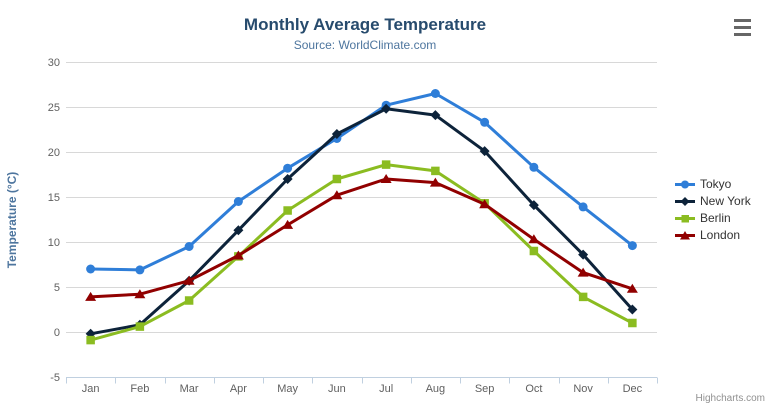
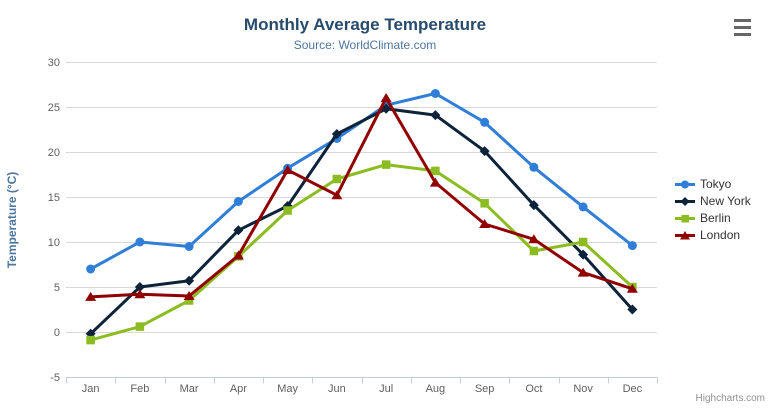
Tokyo/Feb: 7 -> 10
New York/Feb: 1 -> 5
London/Mar: 6 -> 4
New York/May: 17 -> 14
London/May: 12 -> 18
London/Jul: 17 -> 26
London/Sep: 14 -> 12
Berlin/Nov: 4 -> 10
Berlin/Dec: 1 -> 5
